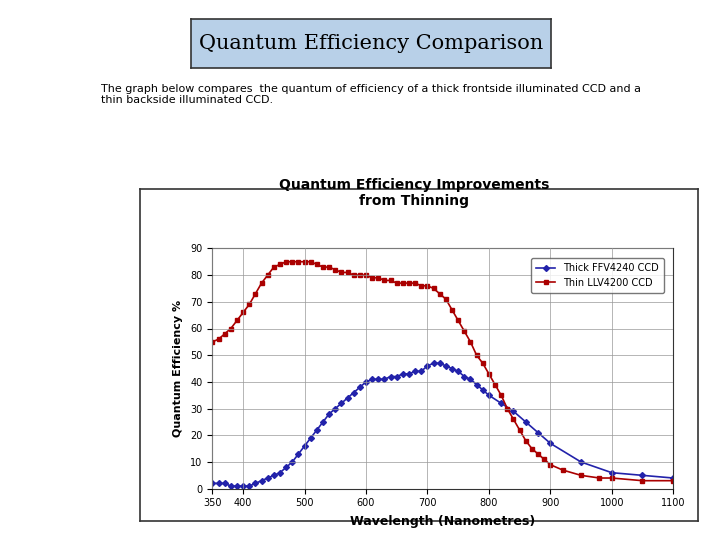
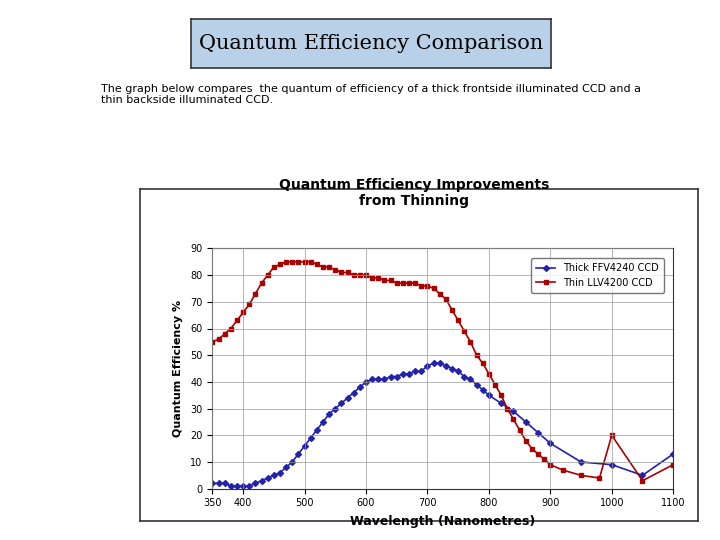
Thick FFV4240 CCD/1000: 6 -> 9
Thin LLV4200 CCD/1000: 4 -> 20
Thick FFV4240 CCD/1100: 4 -> 13
Thin LLV4200 CCD/1100: 3 -> 9
